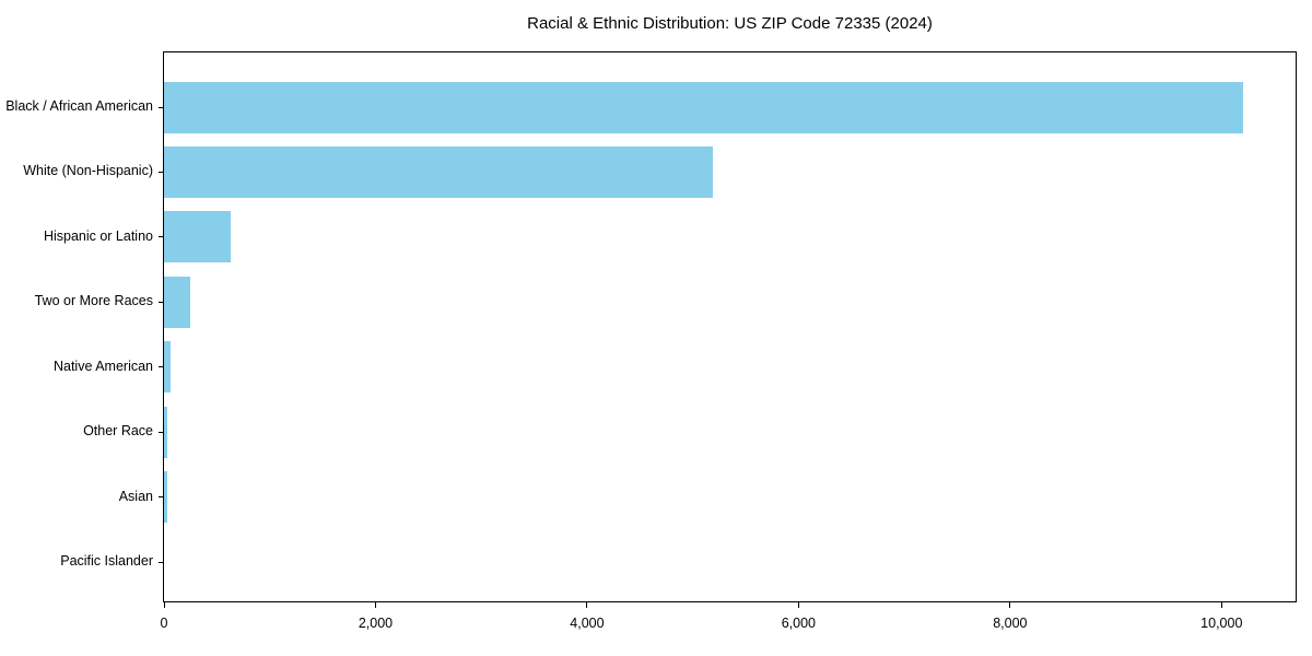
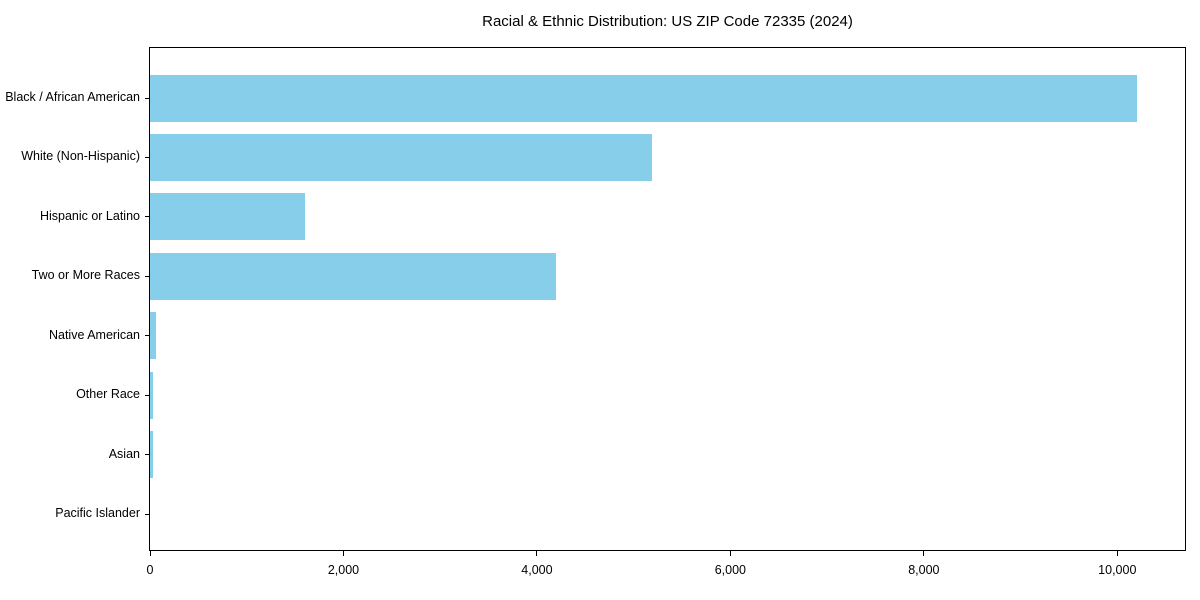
Hispanic or Latino: 600 -> 1600
Two or More Races: 200 -> 4200
